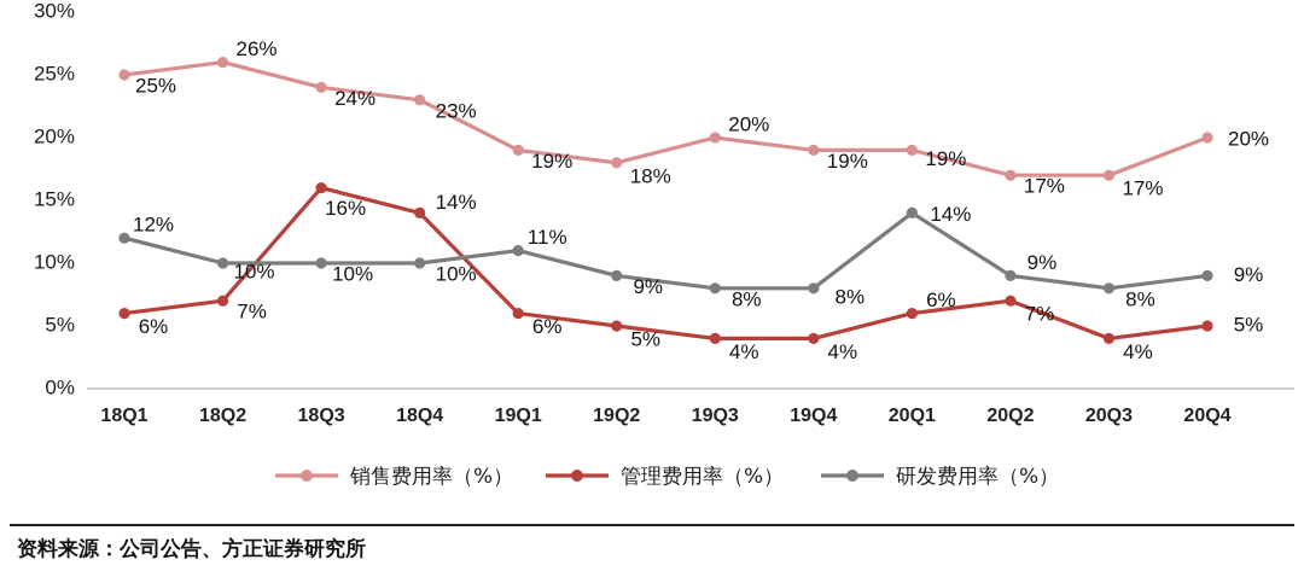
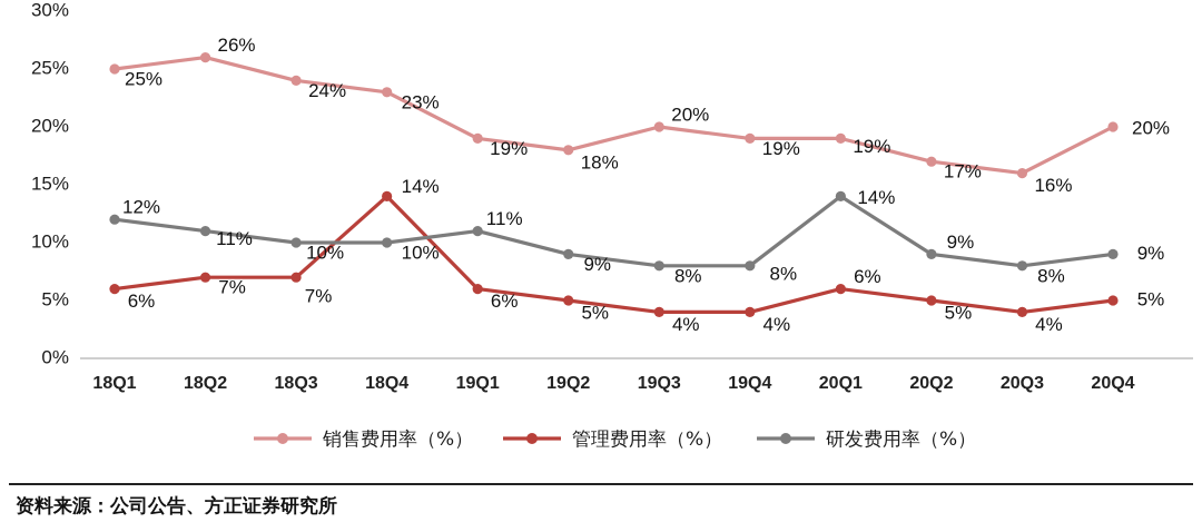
研发费用率（%）/18Q2: 10% -> 11%
管理费用率（%）/18Q3: 16% -> 7%
管理费用率（%）/20Q2: 7% -> 5%
销售费用率（%）/20Q3: 17% -> 16%
